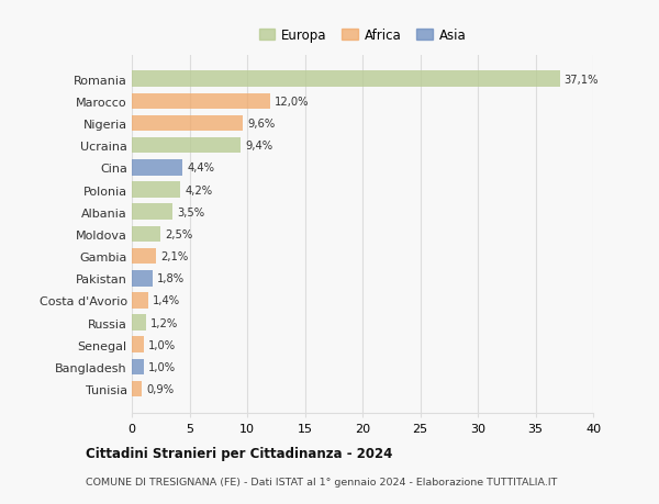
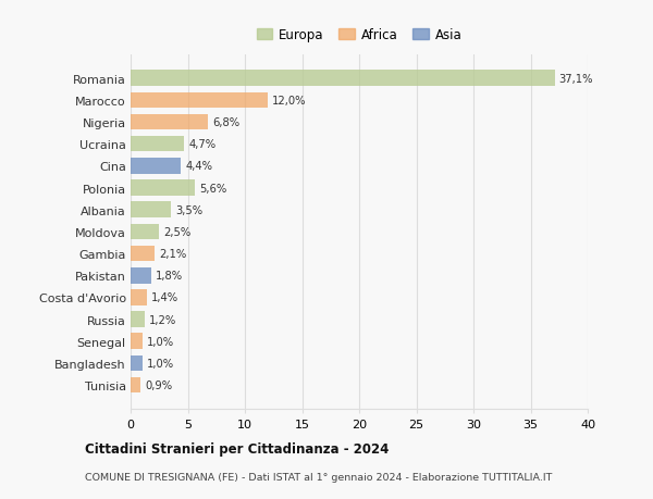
Nigeria: 9,6% -> 6,8%
Ucraina: 9,4% -> 4,7%
Polonia: 4,2% -> 5,6%
